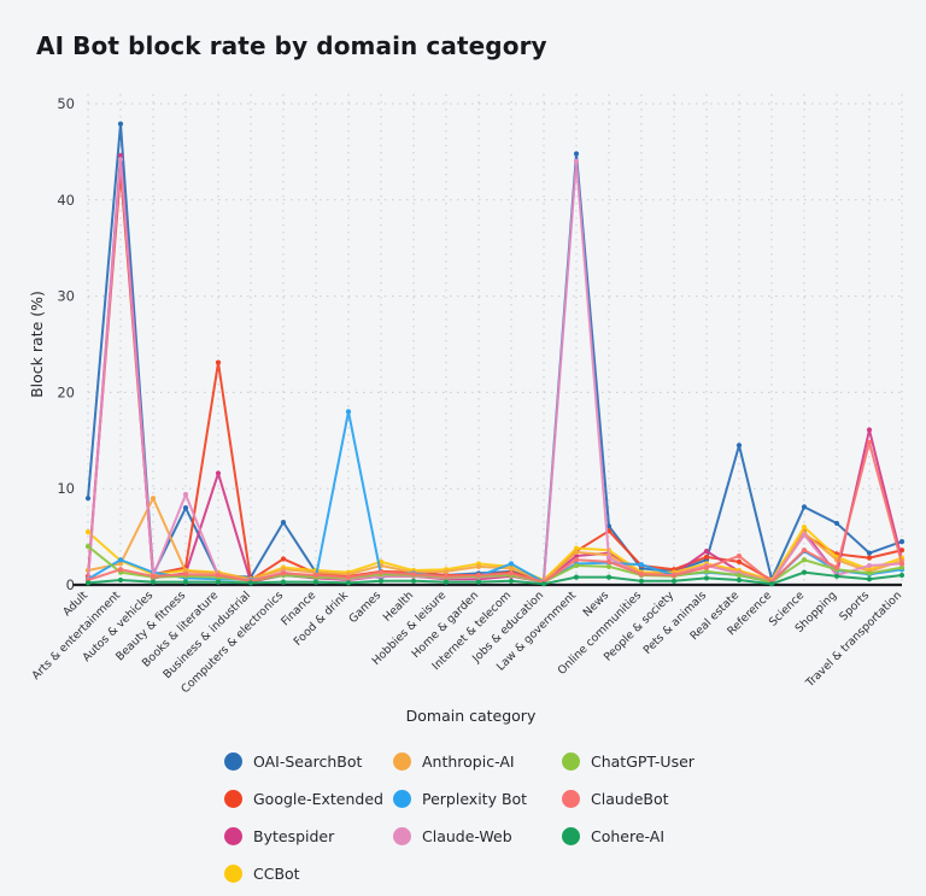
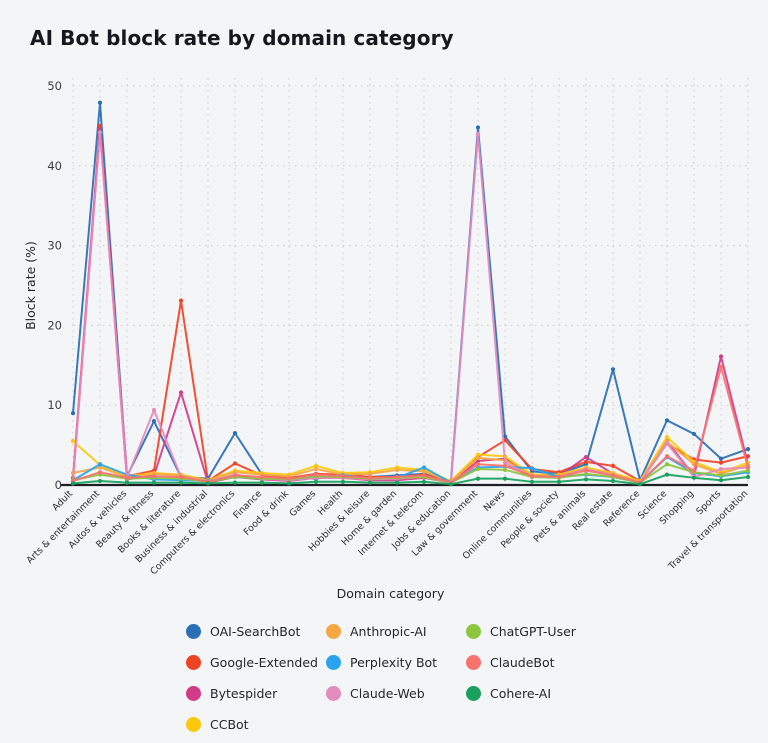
ChatGPT-User/Adult: 4 -> 1
Google-Extended/Arts & entertainment: 43 -> 45
Anthropic-AI/Autos & vehicles: 9 -> 1
Perplexity Bot/Food & drink: 18 -> 1
ClaudeBot/Real estate: 3 -> 1
